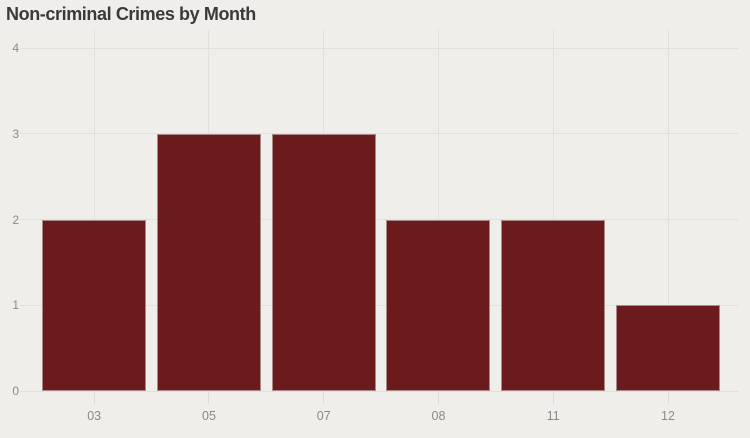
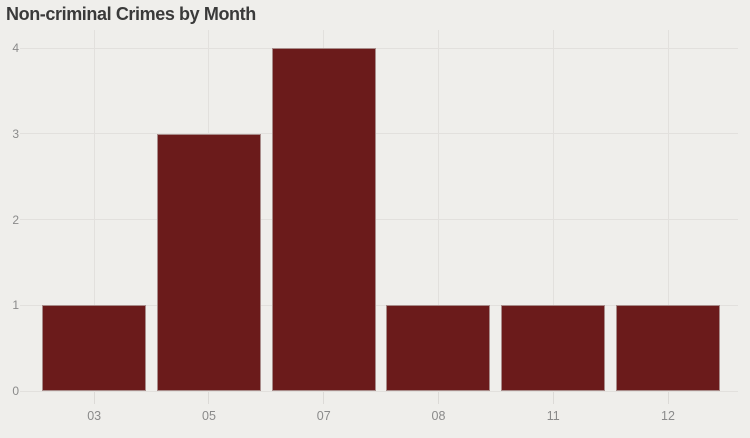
03: 2 -> 1
07: 3 -> 4
08: 2 -> 1
11: 2 -> 1
